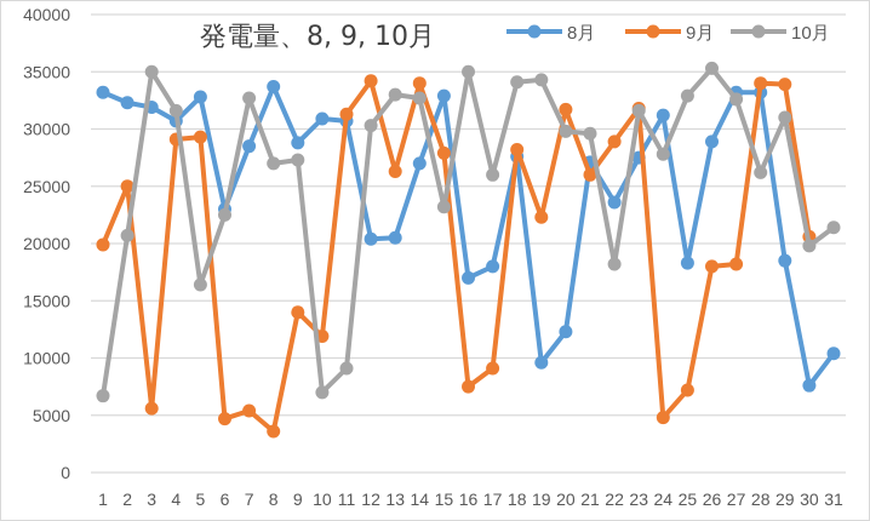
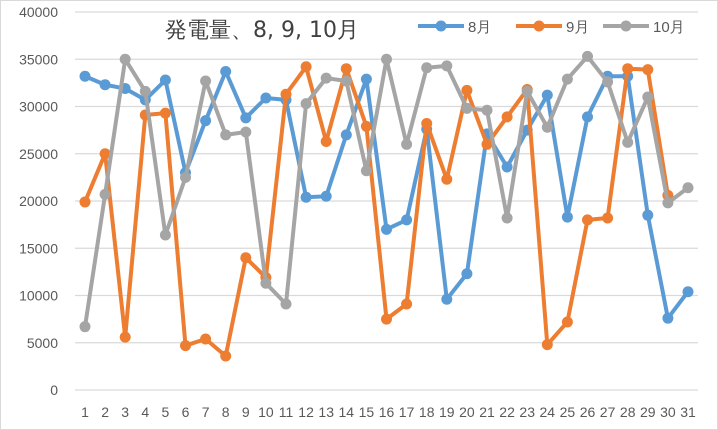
10月/10: 7000 -> 11000
